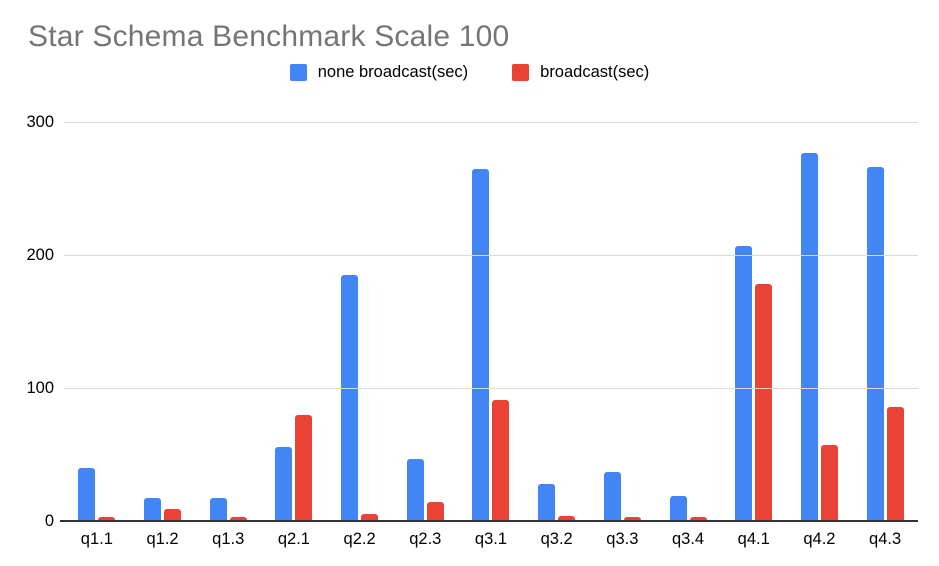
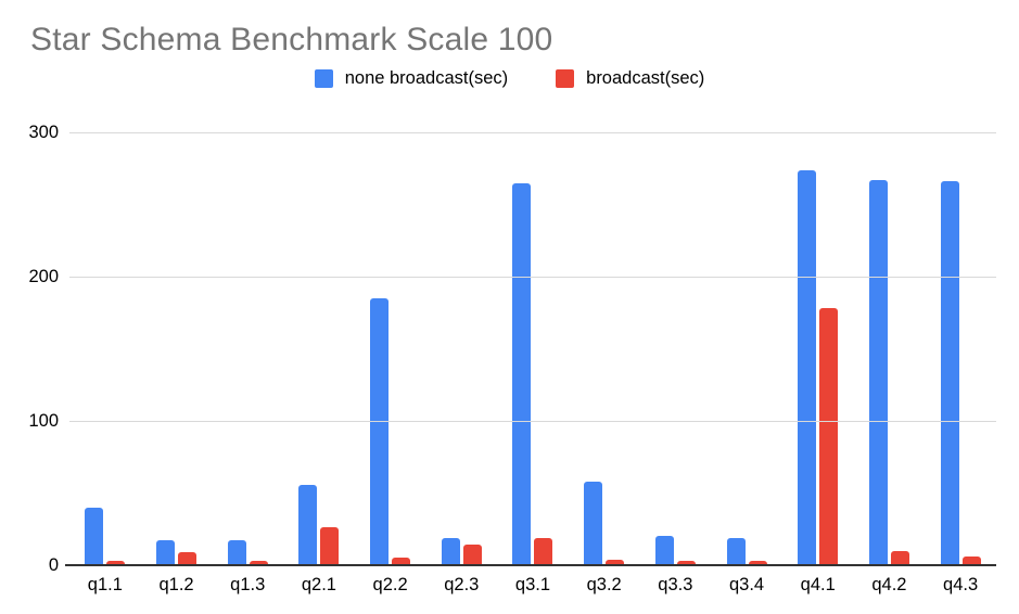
broadcast(sec)/q2.1: 80 -> 26
none broadcast(sec)/q2.3: 47 -> 19
broadcast(sec)/q3.1: 91 -> 19
none broadcast(sec)/q3.2: 28 -> 58
none broadcast(sec)/q3.3: 37 -> 20
none broadcast(sec)/q4.1: 207 -> 274
none broadcast(sec)/q4.2: 277 -> 267
broadcast(sec)/q4.2: 57 -> 10
broadcast(sec)/q4.3: 86 -> 6
